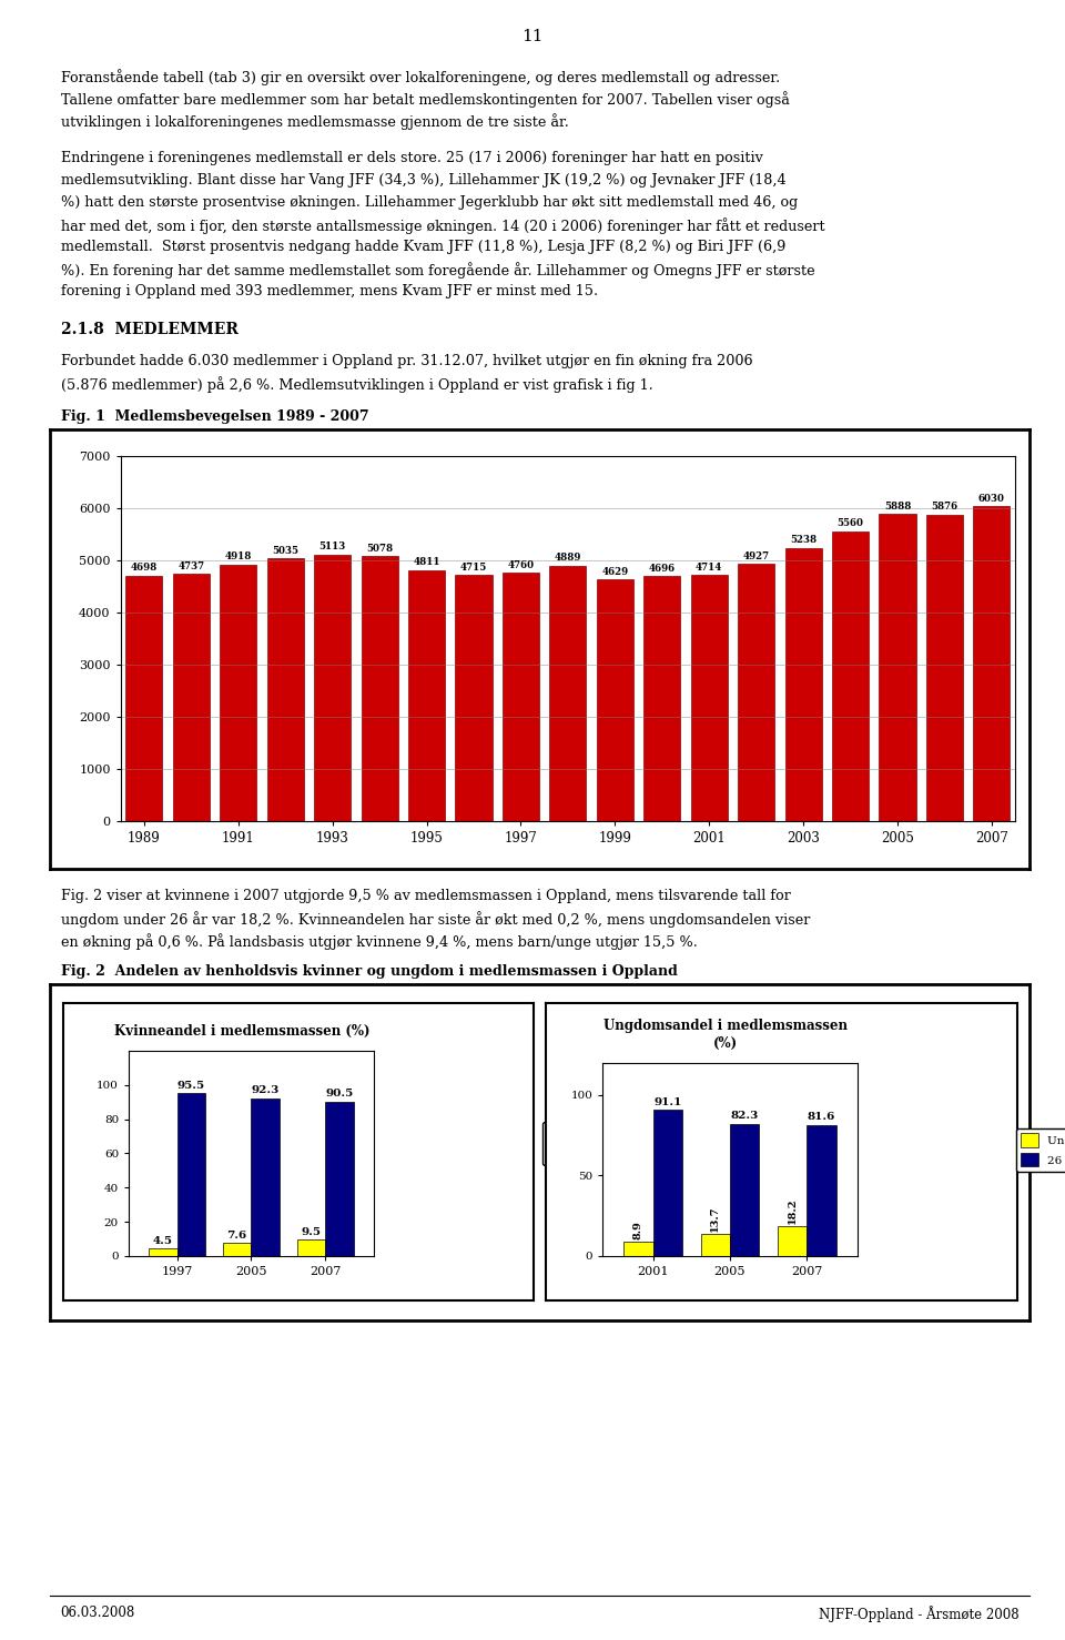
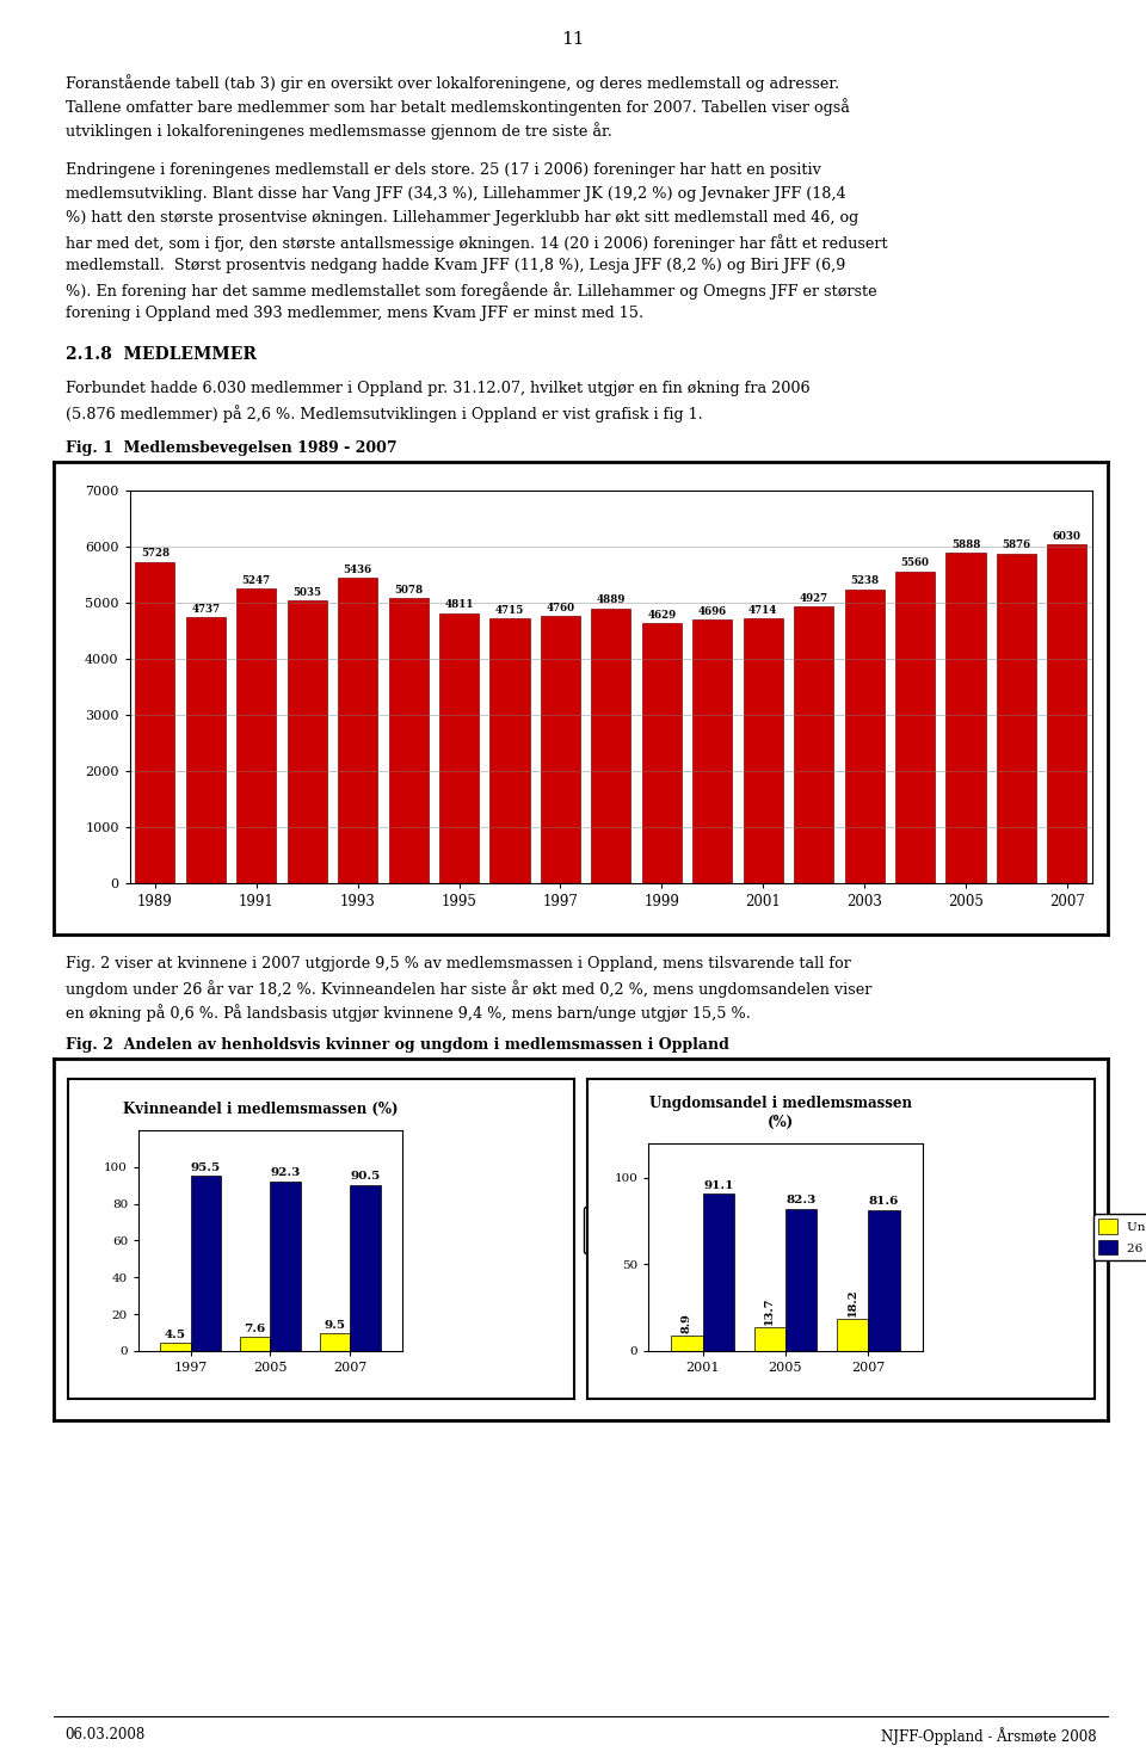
1989: 4698 -> 5728
1991: 4918 -> 5247
1993: 5113 -> 5436
